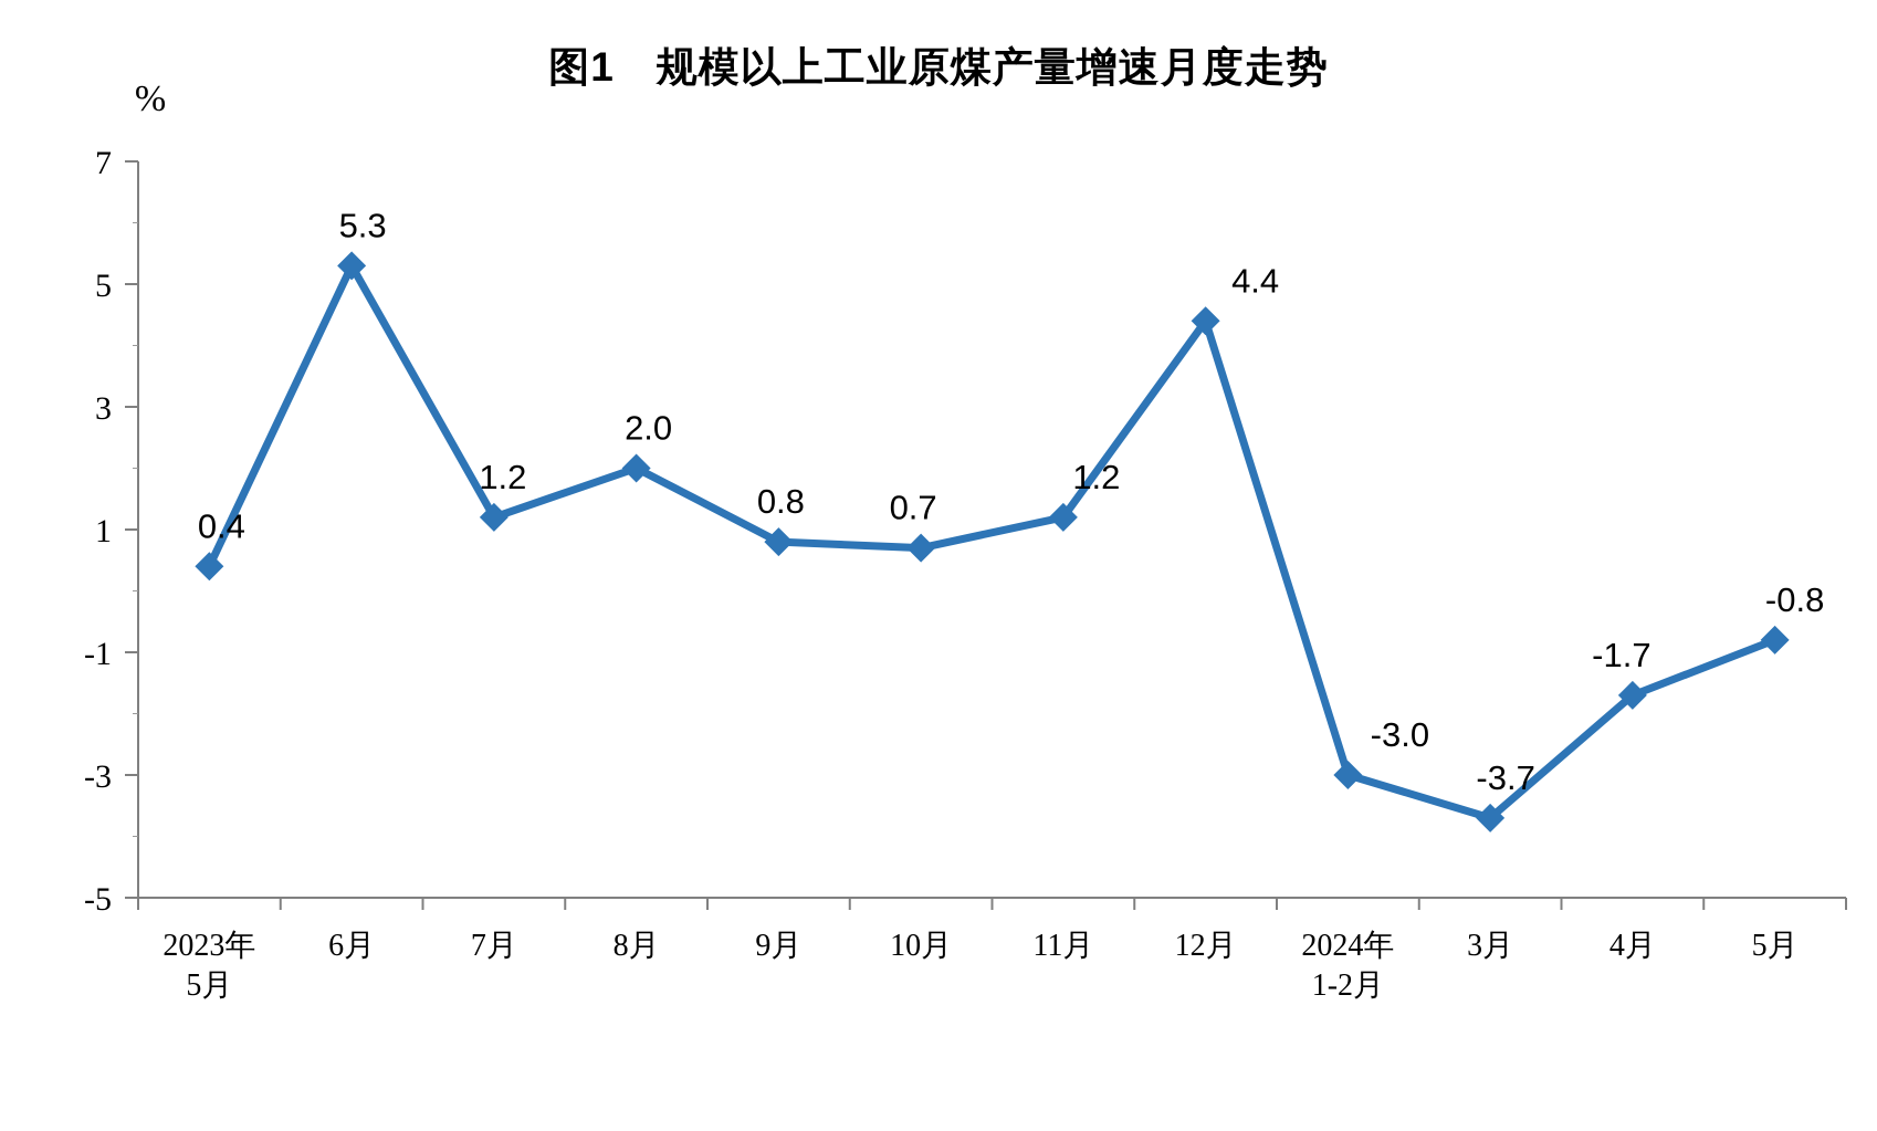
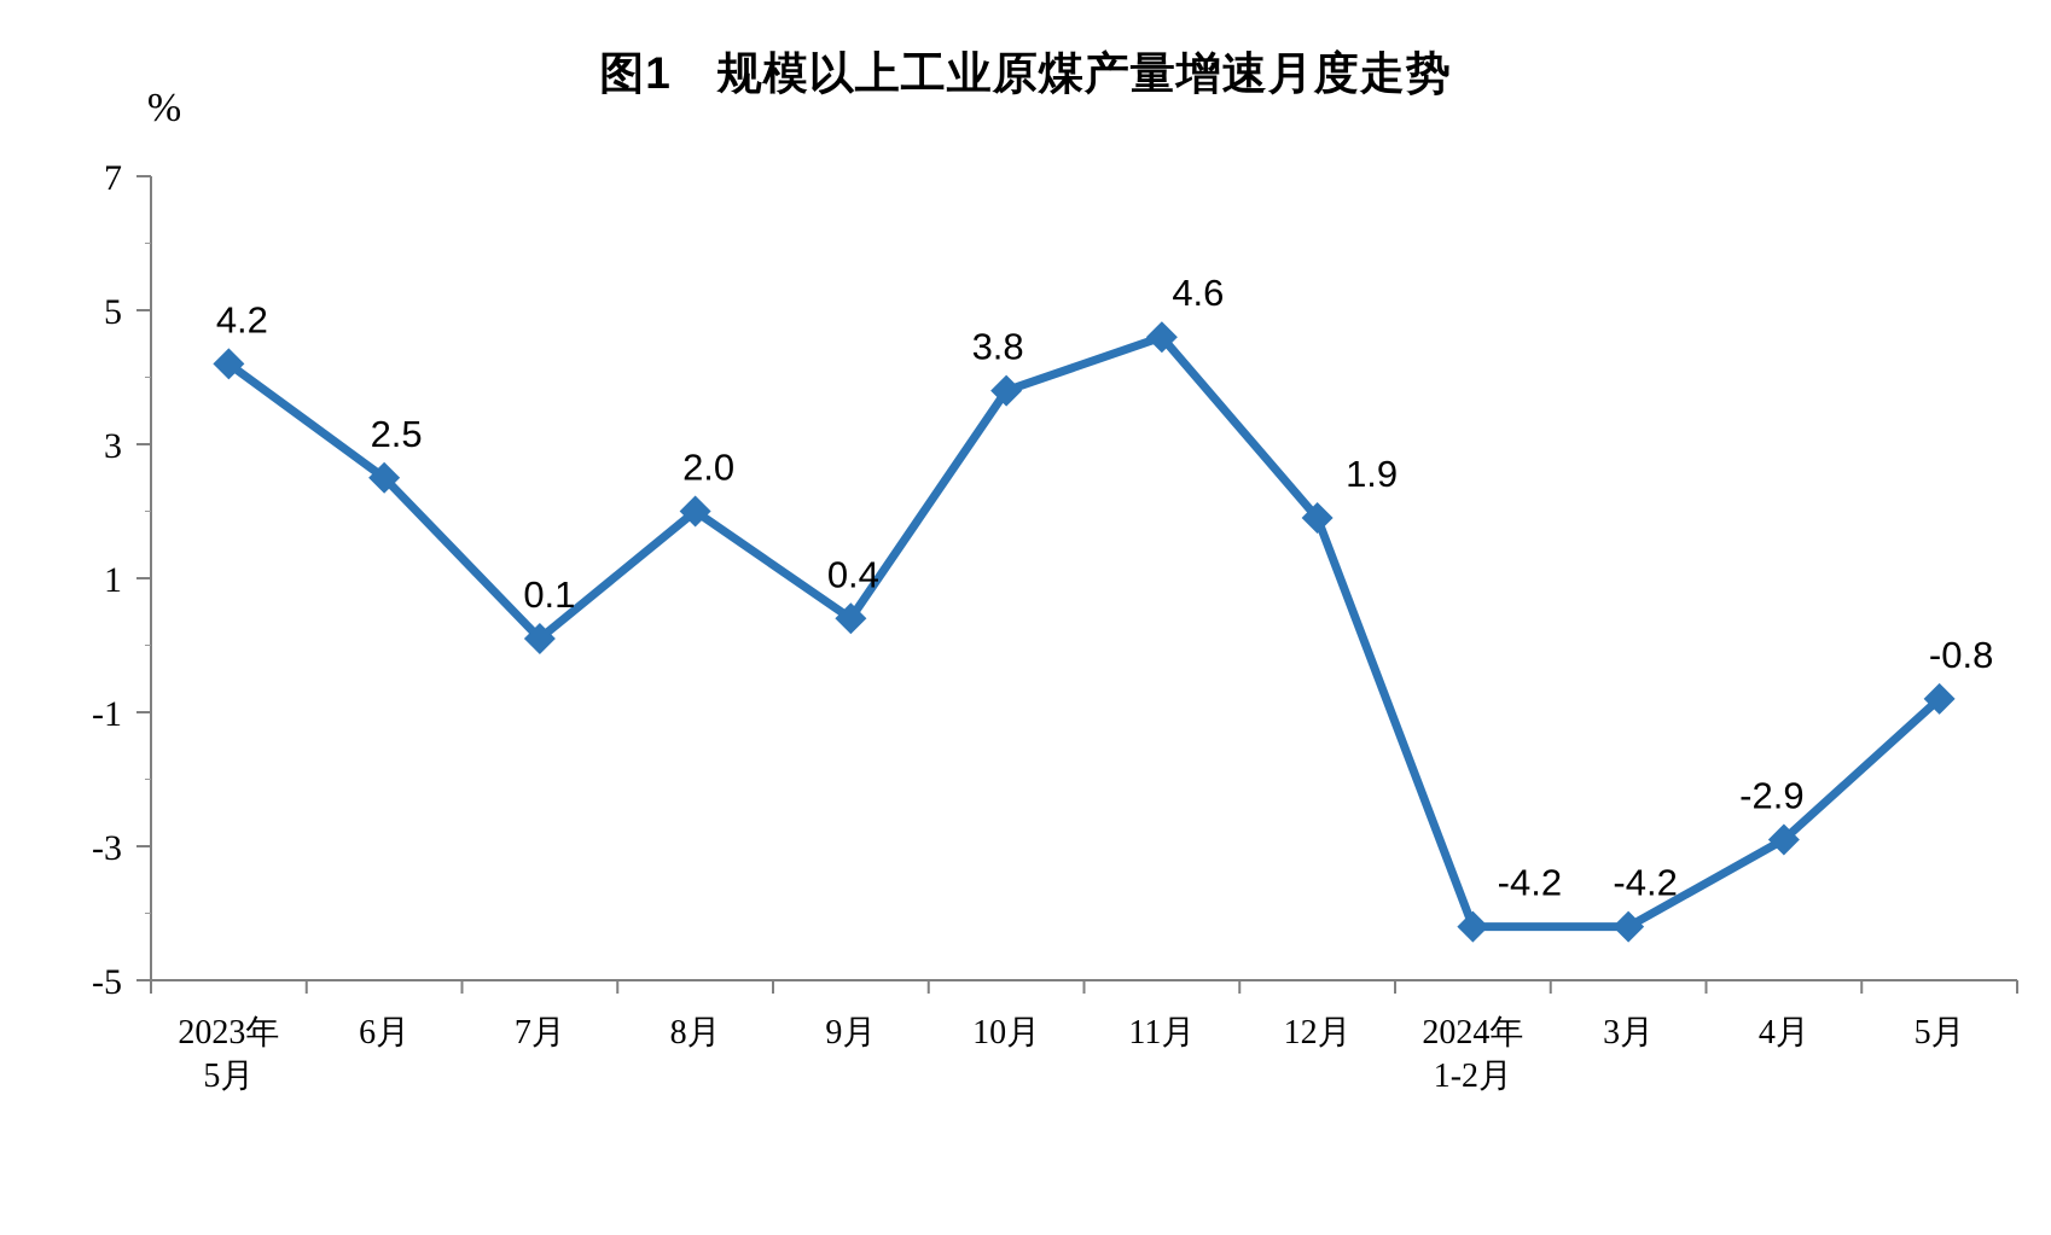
2023年 5月: 0.4 -> 4.2
6月: 5.3 -> 2.5
7月: 1.2 -> 0.1
9月: 0.8 -> 0.4
10月: 0.7 -> 3.8
11月: 1.2 -> 4.6
12月: 4.4 -> 1.9
2024年 1-2月: -3.0 -> -4.2
3月: -3.7 -> -4.2
4月: -1.7 -> -2.9
